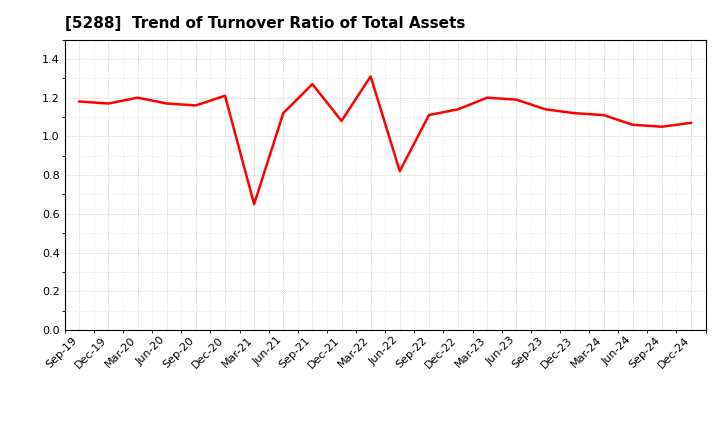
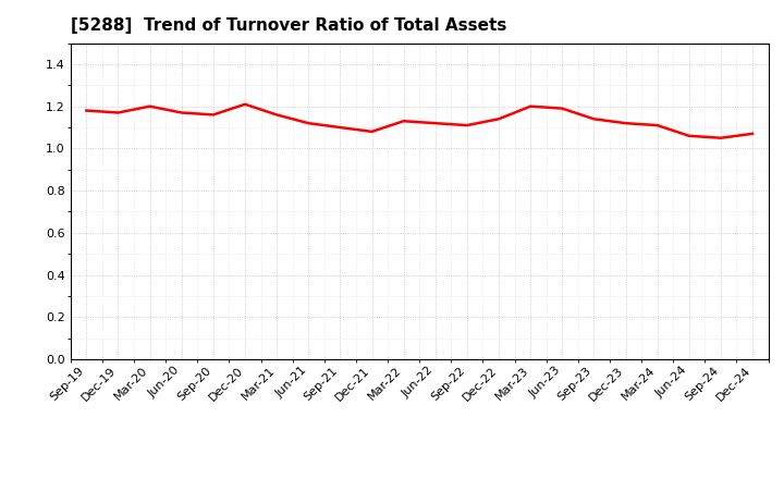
Mar-21: 0.65 -> 1.16
Sep-21: 1.27 -> 1.10
Mar-22: 1.31 -> 1.13
Jun-22: 0.82 -> 1.12
